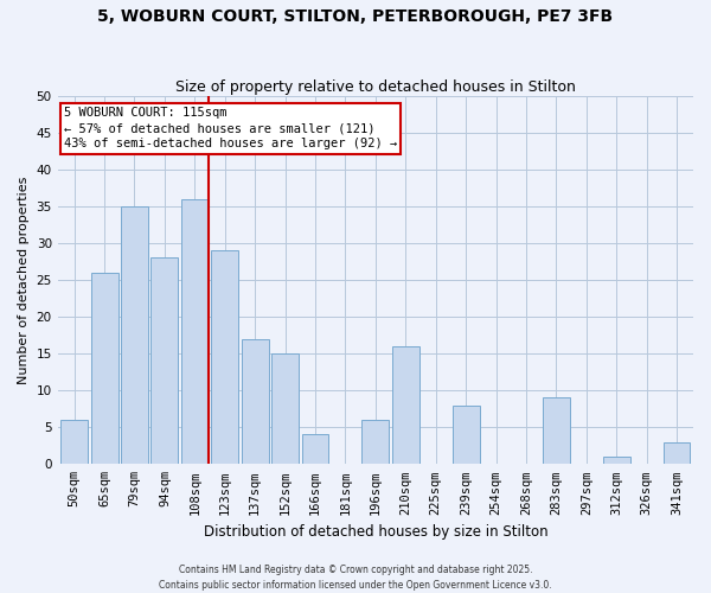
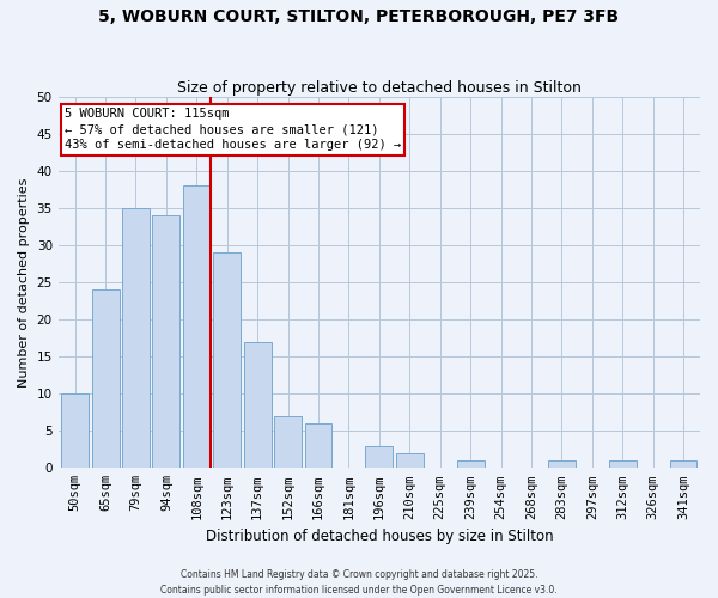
50sqm: 6 -> 10
65sqm: 26 -> 24
94sqm: 28 -> 34
108sqm: 36 -> 38
152sqm: 15 -> 7
166sqm: 4 -> 6
196sqm: 6 -> 3
210sqm: 16 -> 2
239sqm: 8 -> 1
283sqm: 9 -> 1
341sqm: 3 -> 1
